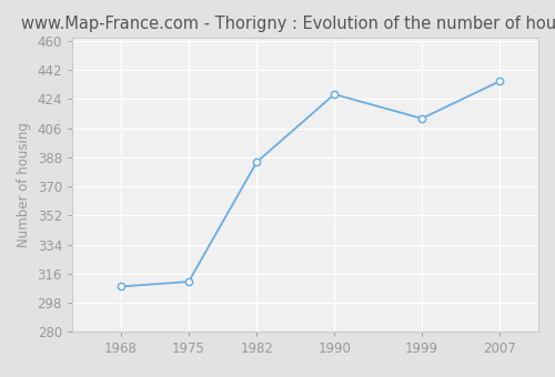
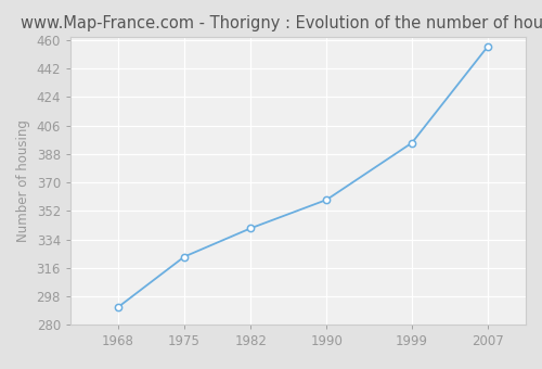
1968: 308 -> 291
1975: 311 -> 323
1982: 385 -> 341
1990: 427 -> 359
1999: 412 -> 395
2007: 435 -> 456
